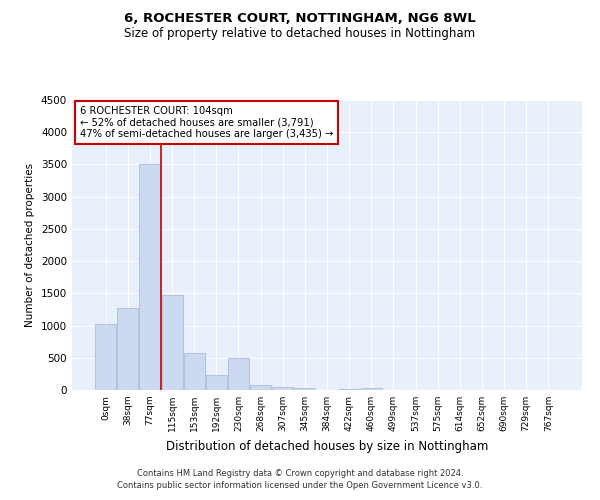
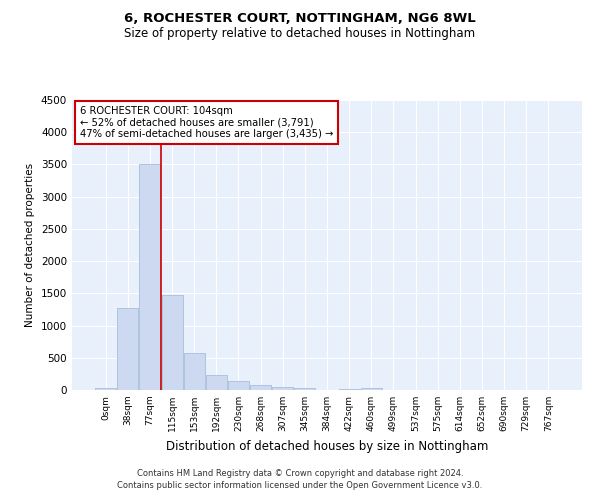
0sqm: 1020 -> 30
230sqm: 500 -> 140
